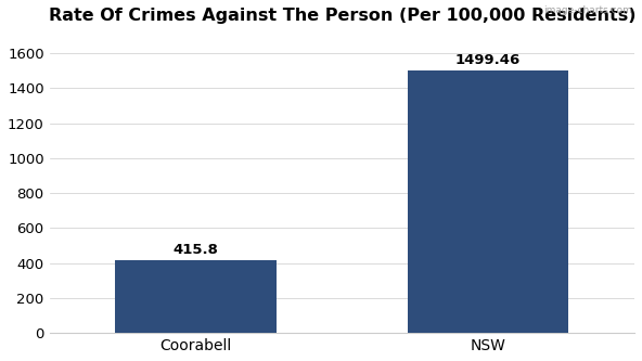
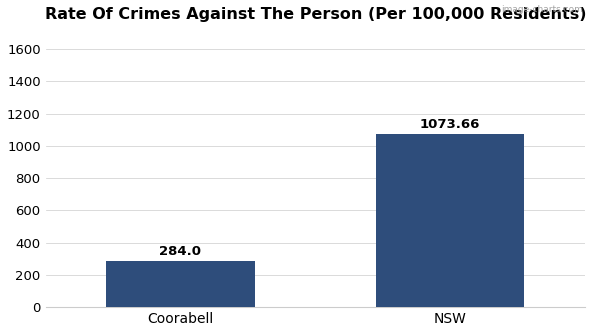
Coorabell: 415.8 -> 284.0
NSW: 1499.46 -> 1073.66
